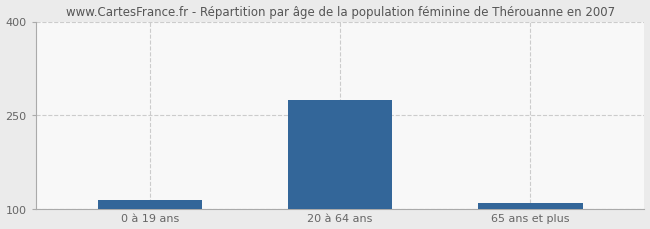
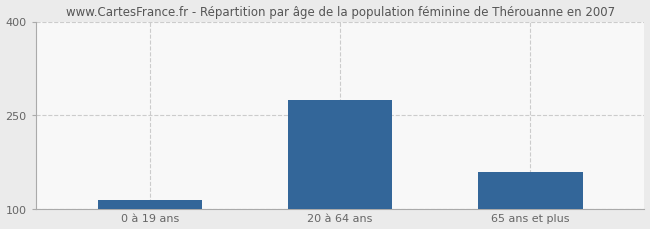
65 ans et plus: 110 -> 160
